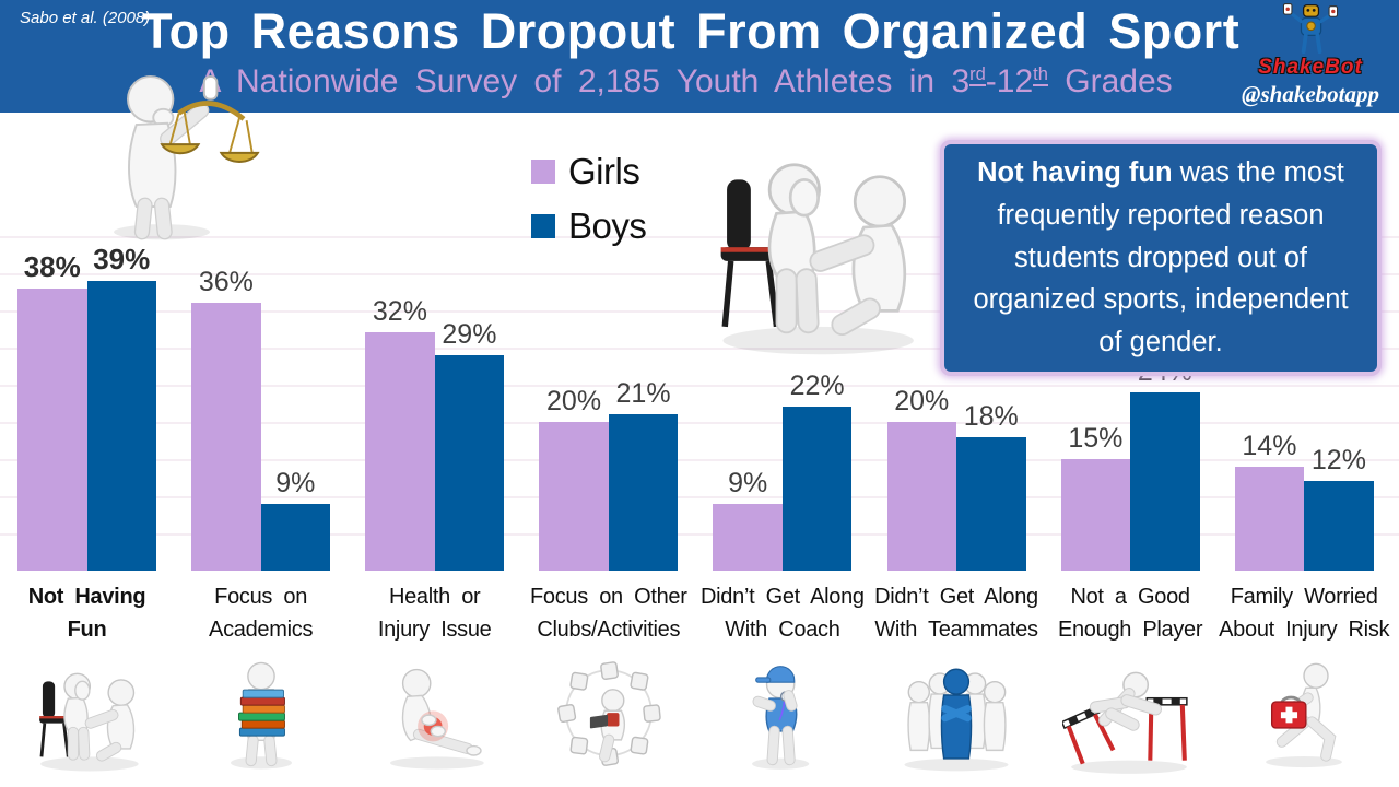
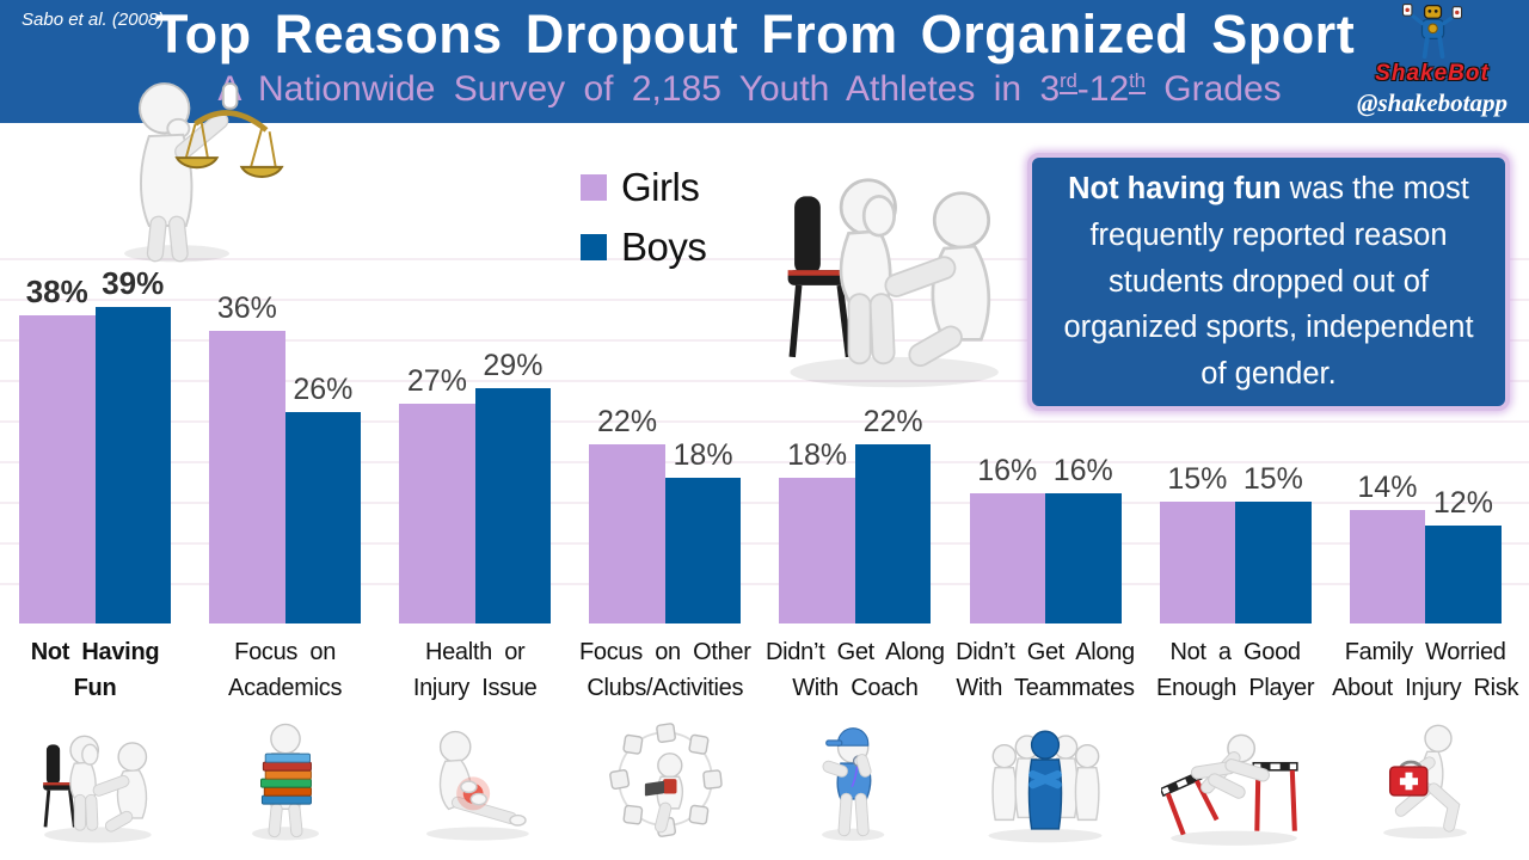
Boys/Focus on Academics: 9% -> 26%
Girls/Health or Injury Issue: 32% -> 27%
Girls/Focus on Other Clubs/Activities: 20% -> 22%
Boys/Focus on Other Clubs/Activities: 21% -> 18%
Girls/Didn’t Get Along With Coach: 9% -> 18%
Girls/Didn’t Get Along With Teammates: 20% -> 16%
Boys/Didn’t Get Along With Teammates: 18% -> 16%
Boys/Not a Good Enough Player: 24% -> 15%
